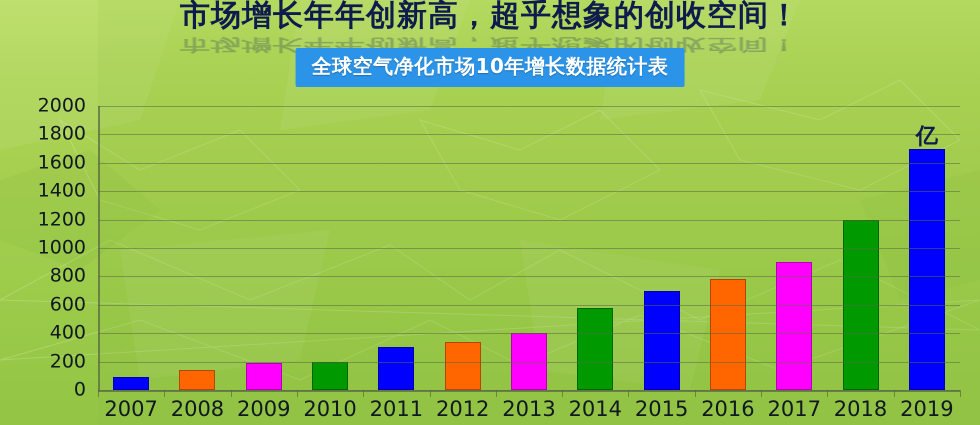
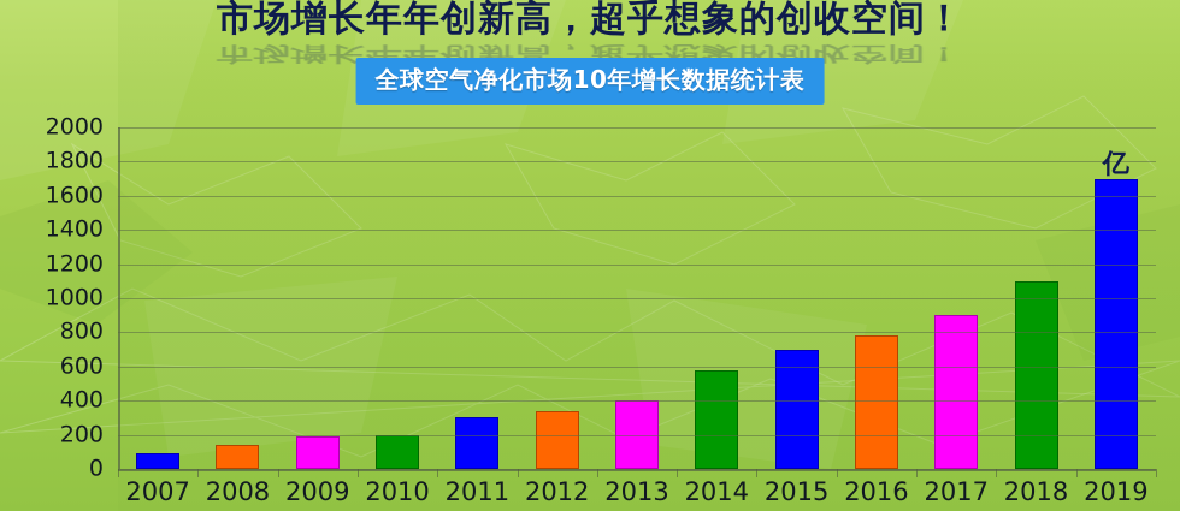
2018: 1200 -> 1100
